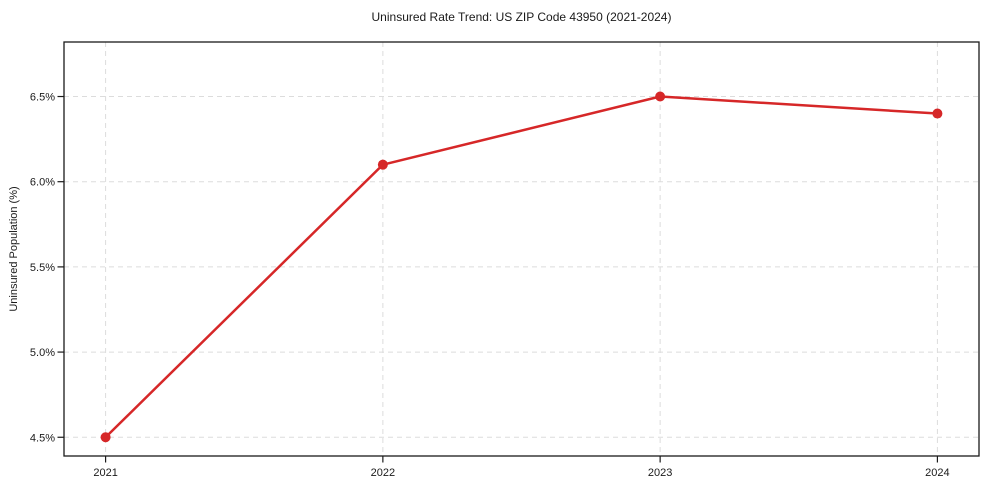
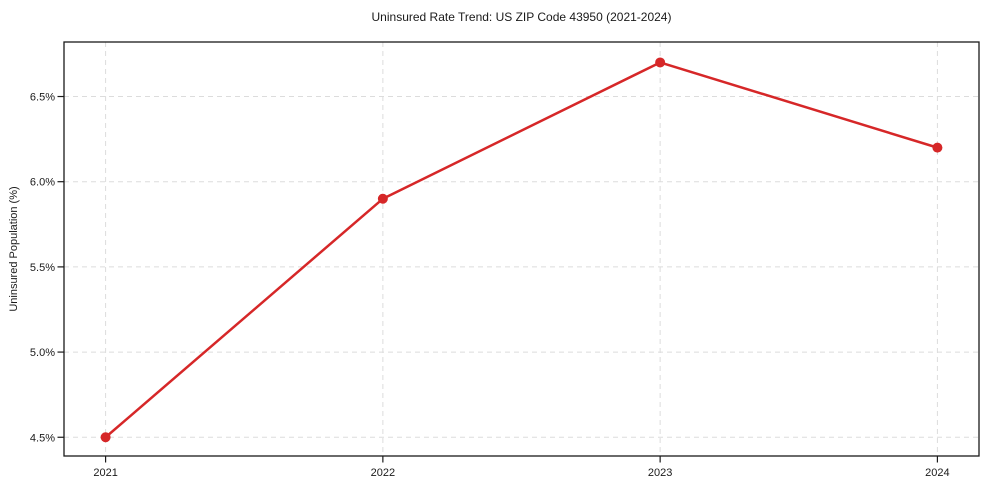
2022: 6.1% -> 5.9%
2023: 6.5% -> 6.7%
2024: 6.4% -> 6.2%
